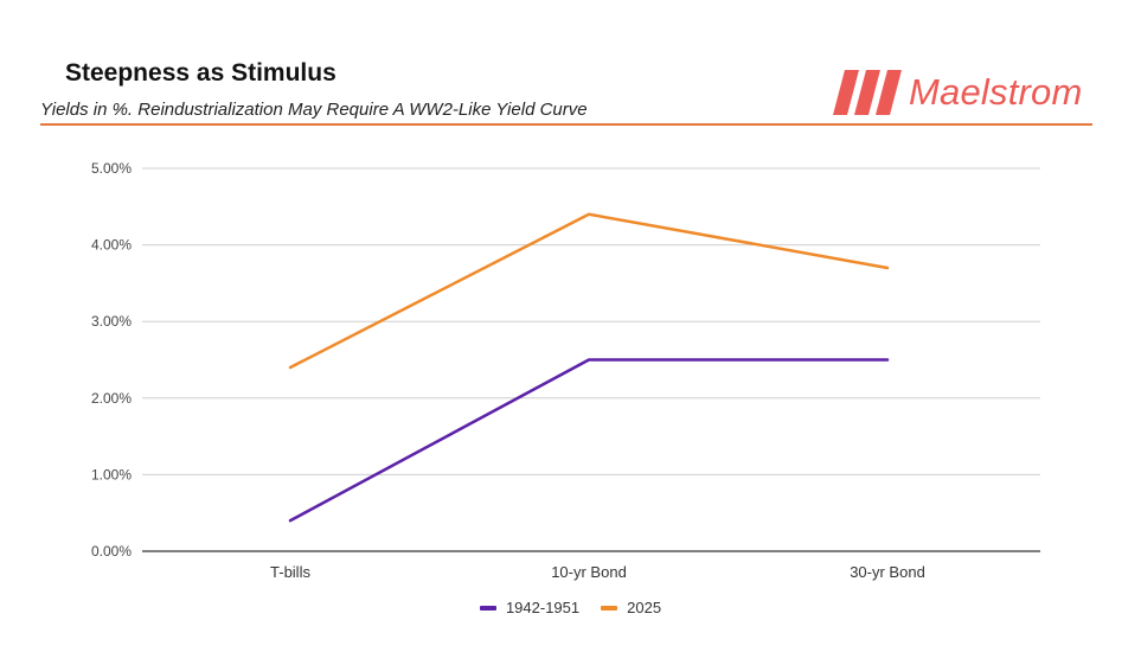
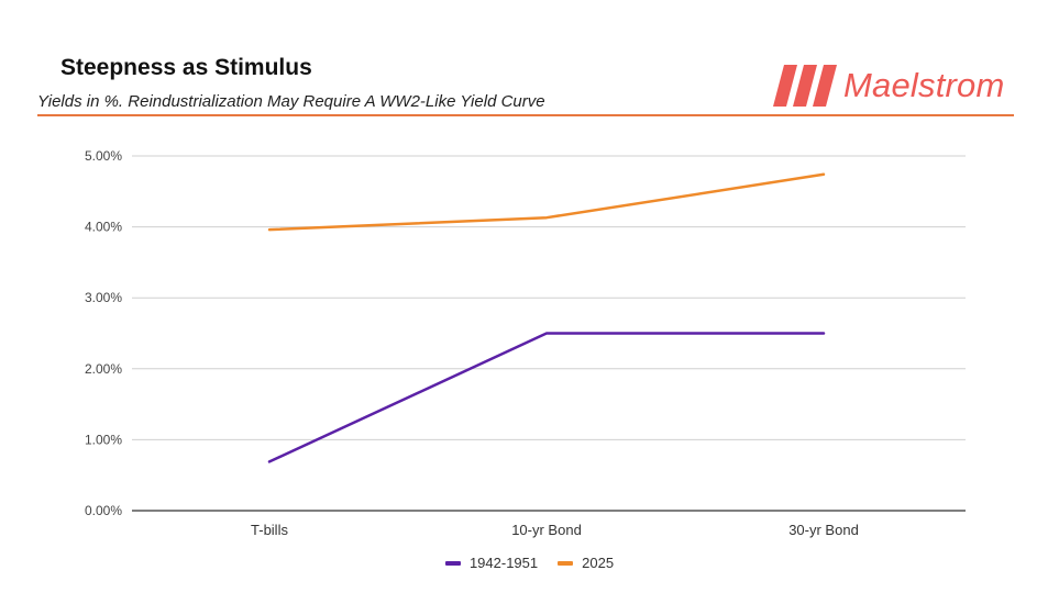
1942-1951/T-bills: 0.4% -> 0.7%
2025/T-bills: 2.4% -> 4.0%
2025/10-yr Bond: 4.4% -> 4.1%
2025/30-yr Bond: 3.7% -> 4.7%
